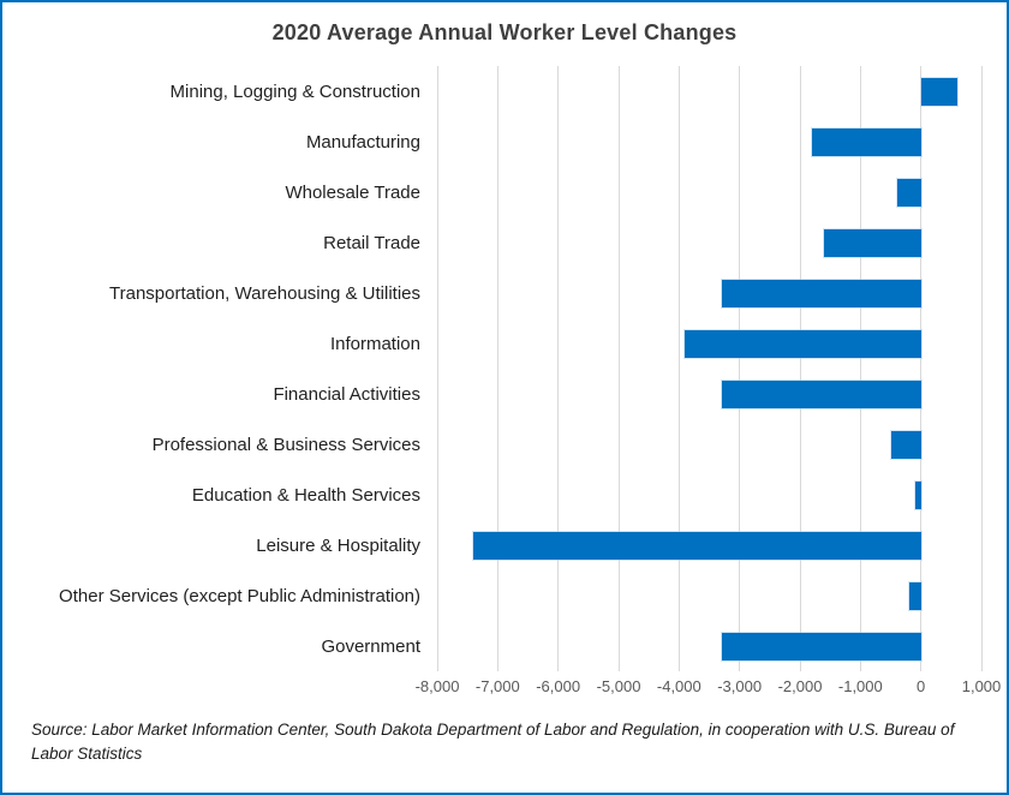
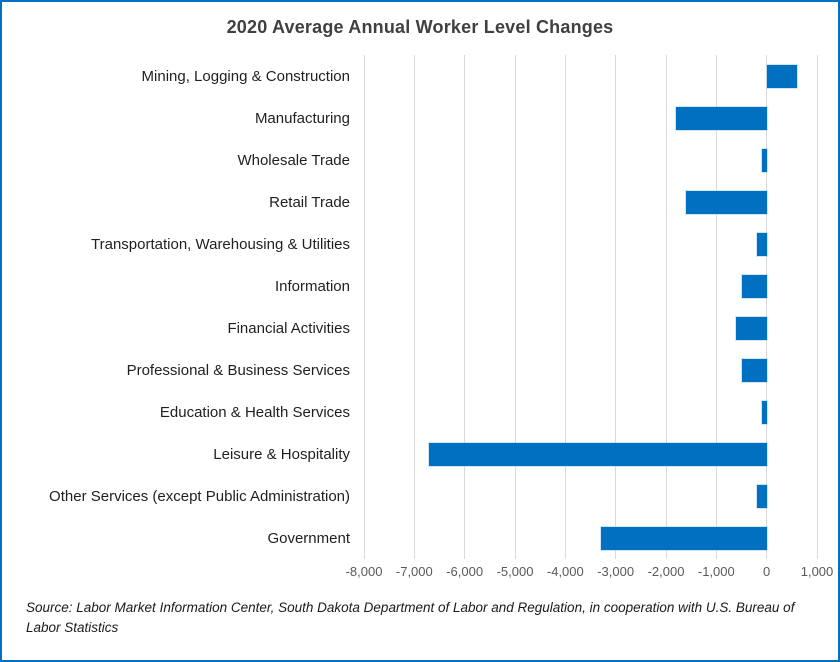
Wholesale Trade: -400 -> -100
Transportation, Warehousing & Utilities: -3300 -> -200
Information: -3900 -> -500
Financial Activities: -3300 -> -600
Leisure & Hospitality: -7400 -> -6700
